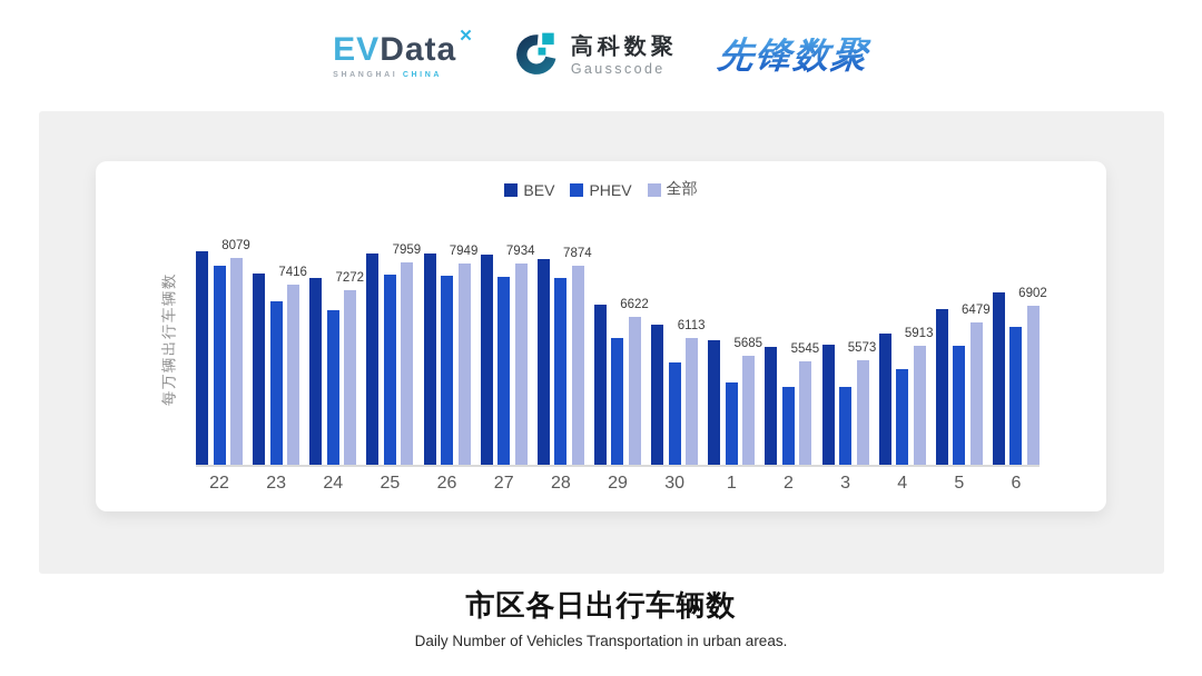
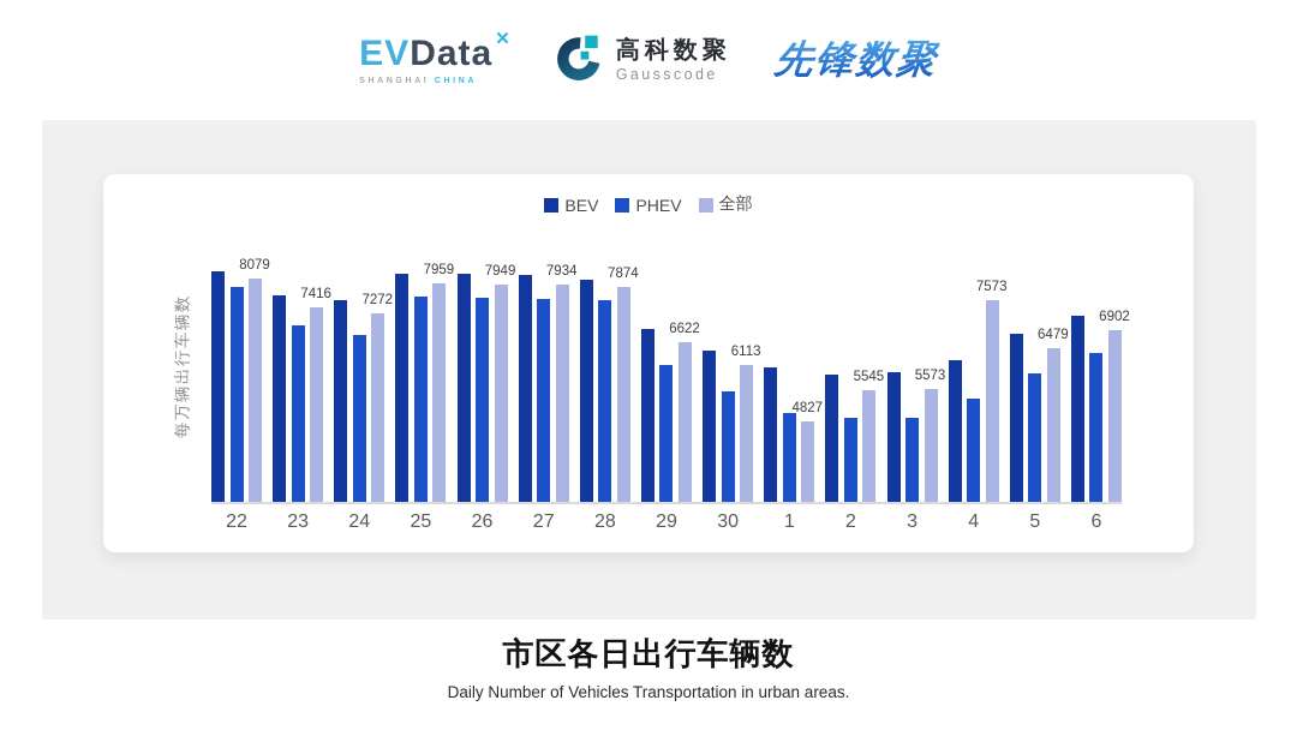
全部/1: 5685 -> 4827
全部/4: 5913 -> 7573
